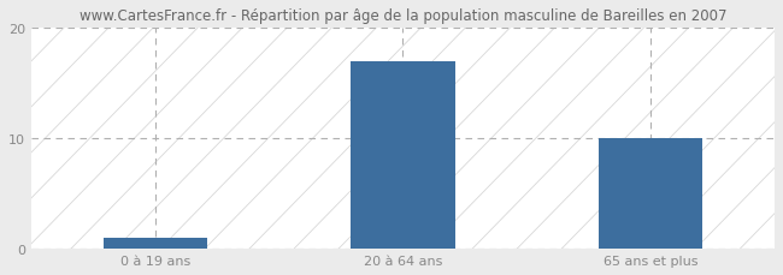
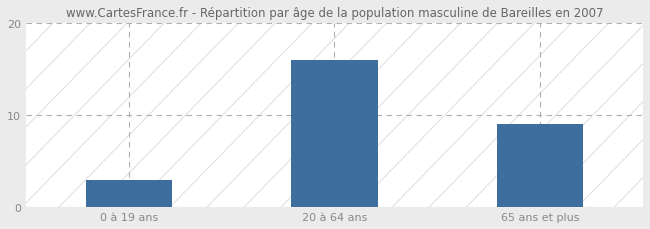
0 à 19 ans: 1 -> 3
20 à 64 ans: 17 -> 16
65 ans et plus: 10 -> 9
